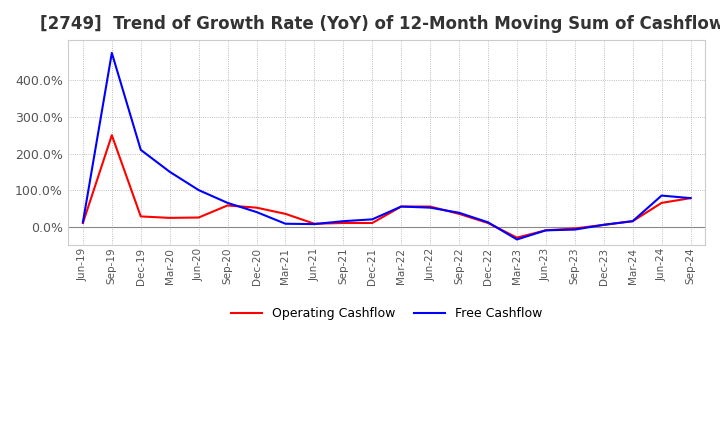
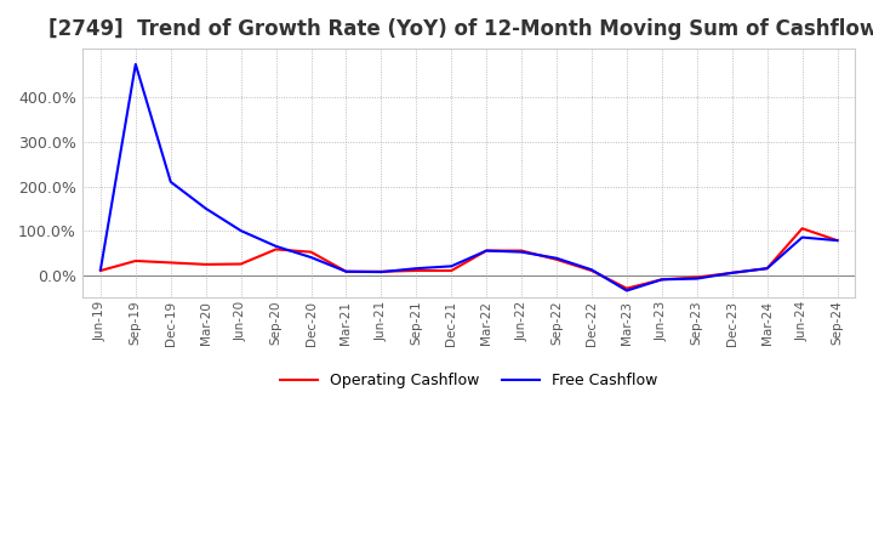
Operating Cashflow/Sep-19: 250% -> 32%
Operating Cashflow/Mar-21: 35% -> 8%
Operating Cashflow/Jun-24: 65% -> 105%
